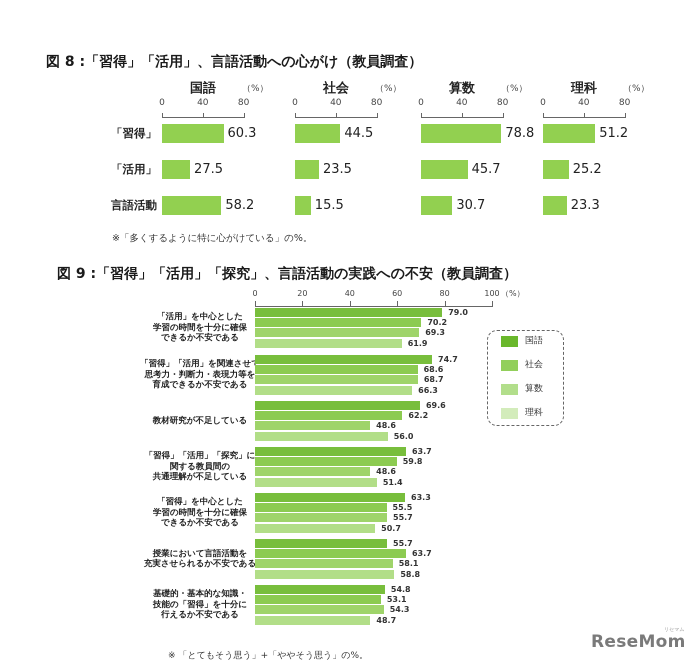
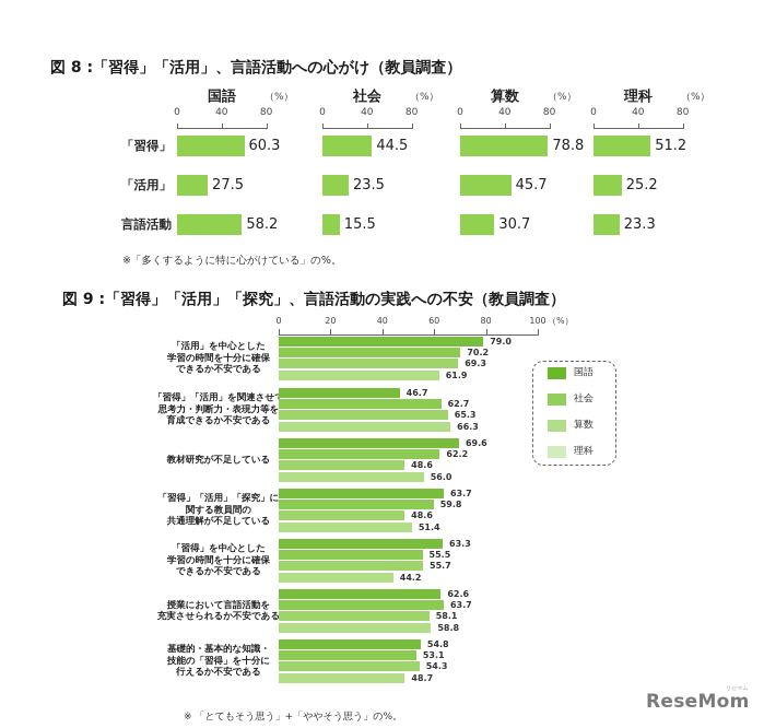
図 9 :「習得」「活用」「探究」、言語活動の実践への不安（教員調査）/国語/「習得」「活用」を関連させて思考力・判断力・表現力等を育成できるか不安である: 74.7 -> 46.7
図 9 :「習得」「活用」「探究」、言語活動の実践への不安（教員調査）/社会/「習得」「活用」を関連させて思考力・判断力・表現力等を育成できるか不安である: 68.6 -> 62.7
図 9 :「習得」「活用」「探究」、言語活動の実践への不安（教員調査）/算数/「習得」「活用」を関連させて思考力・判断力・表現力等を育成できるか不安である: 68.7 -> 65.3
図 9 :「習得」「活用」「探究」、言語活動の実践への不安（教員調査）/理科/「習得」を中心とした学習の時間を十分に確保できるか不安である: 50.7 -> 44.2
図 9 :「習得」「活用」「探究」、言語活動の実践への不安（教員調査）/国語/授業において言語活動を充実させられるか不安である: 55.7 -> 62.6
